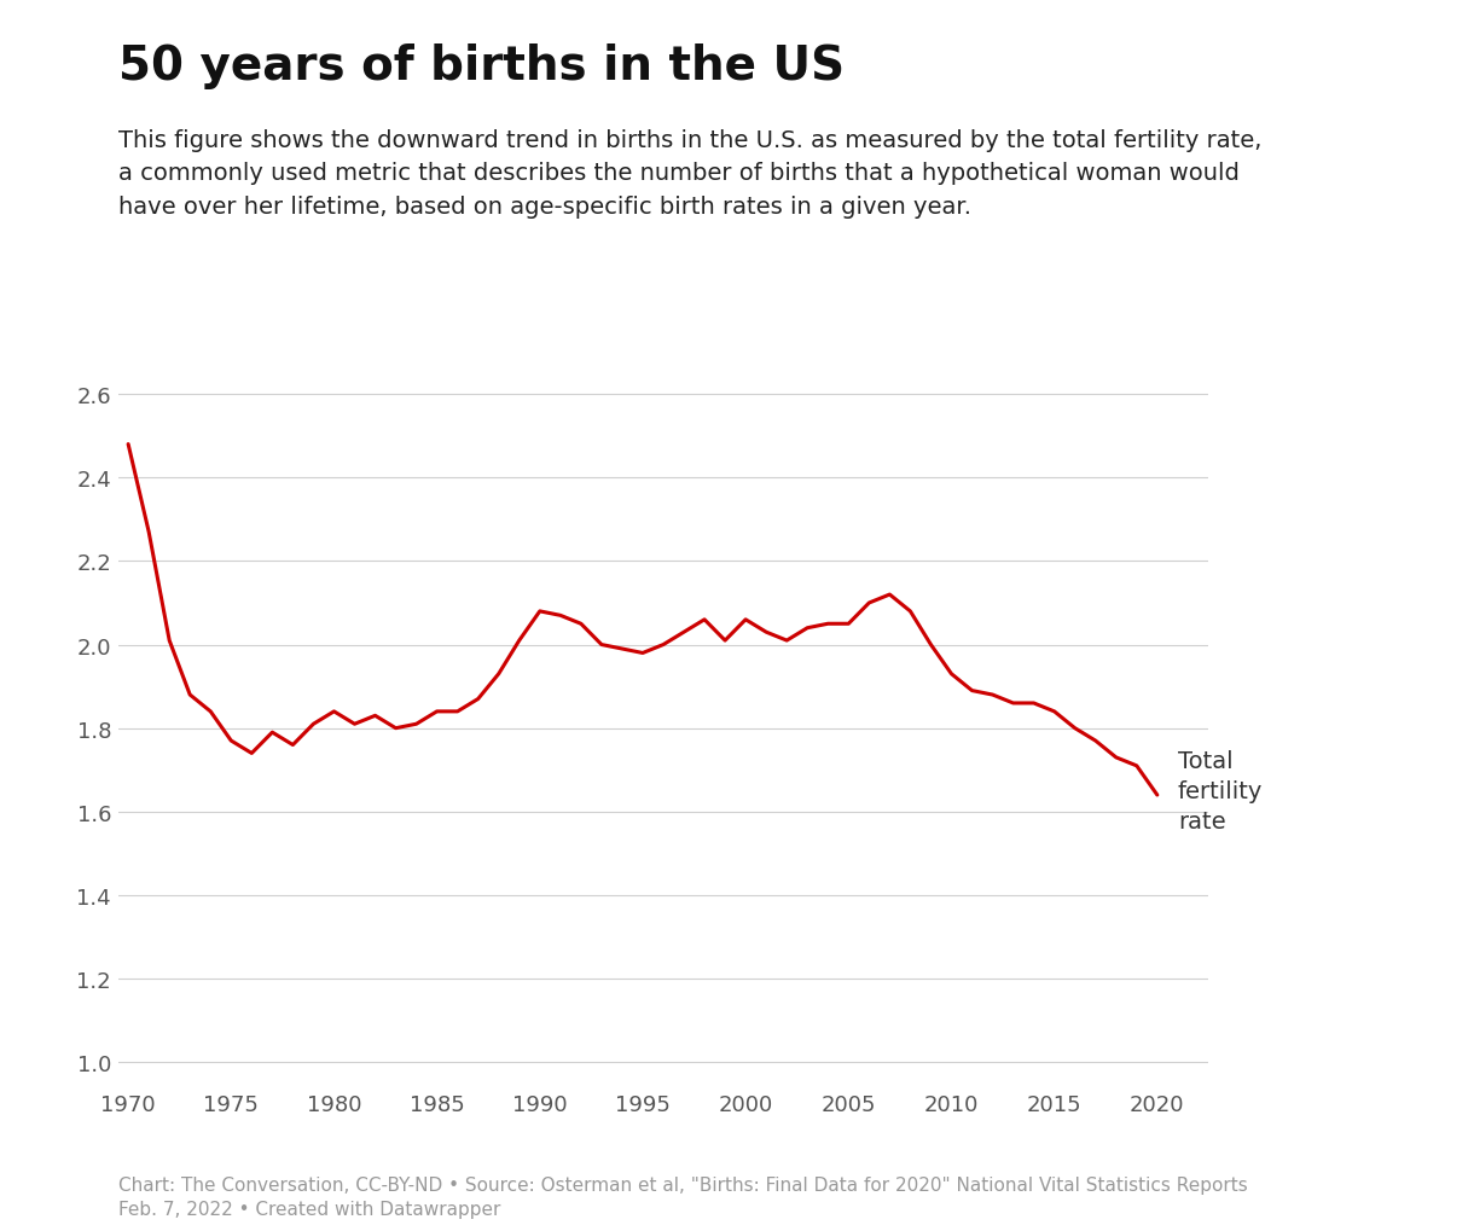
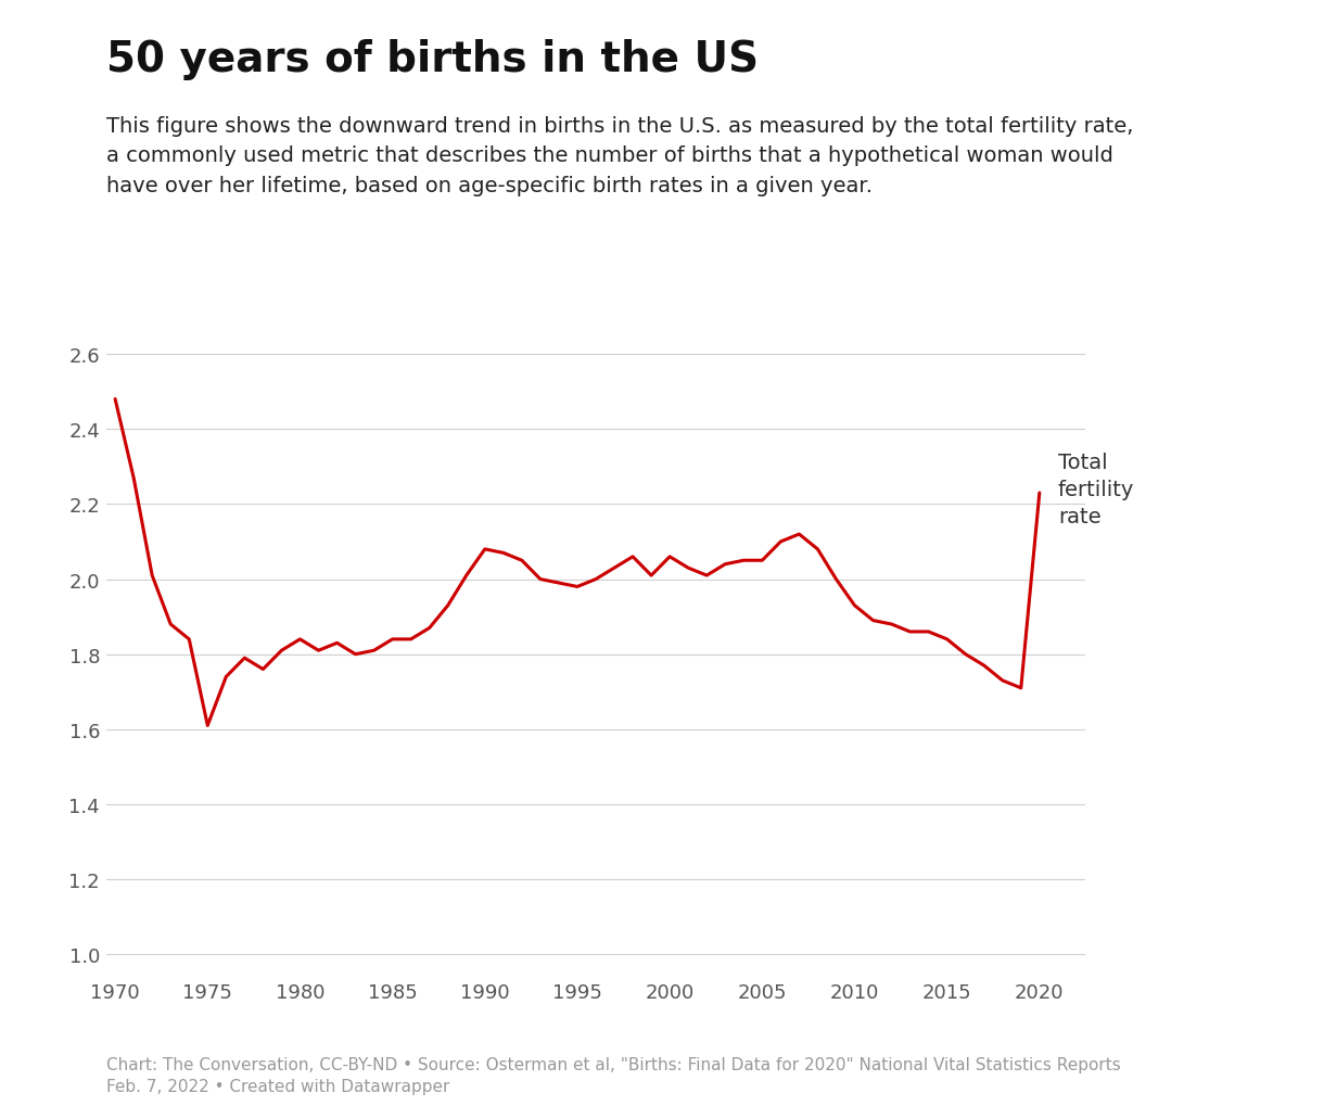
1975: 1.77 -> 1.61
2020: 1.64 -> 2.23
